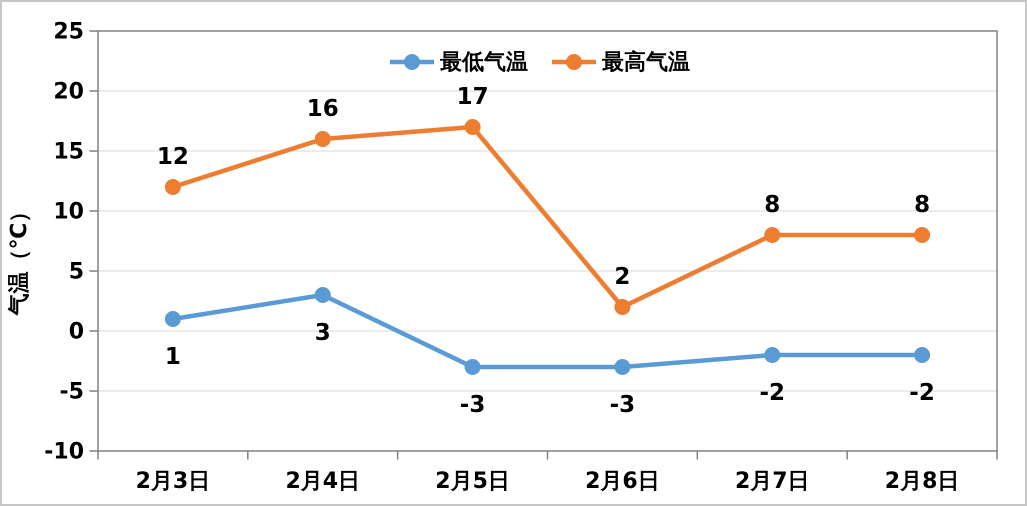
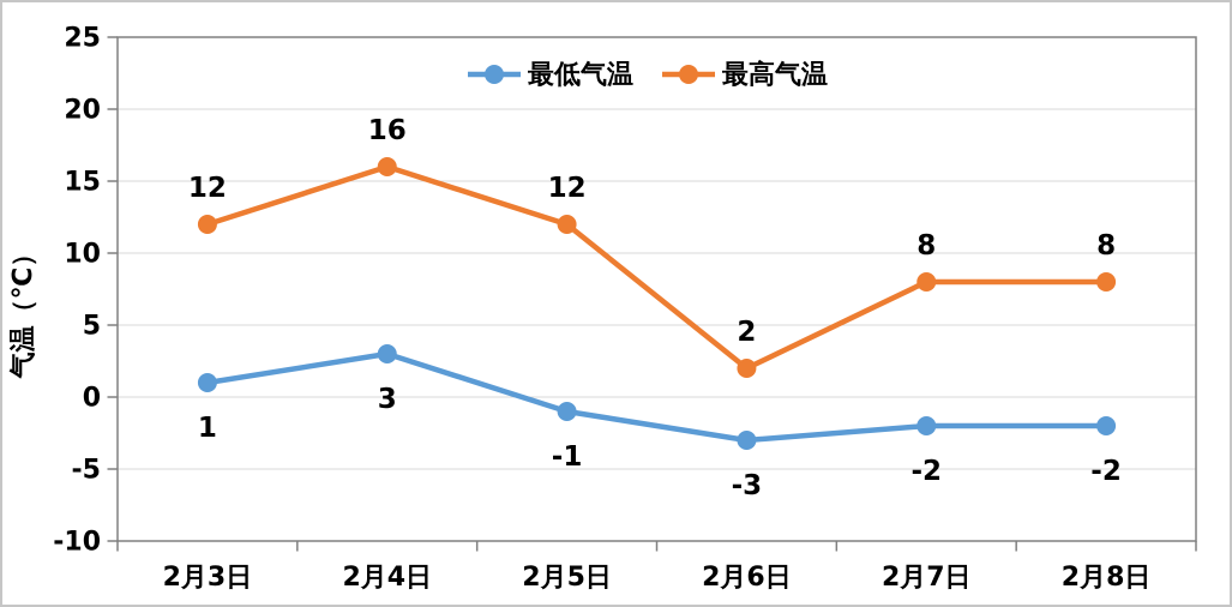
最低气温/2月5日: -3 -> -1
最高气温/2月5日: 17 -> 12
